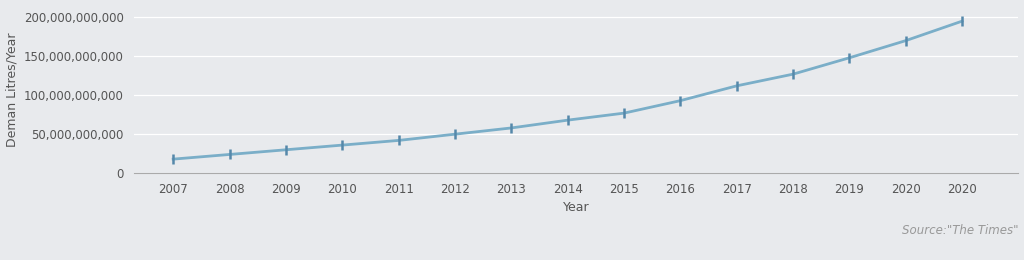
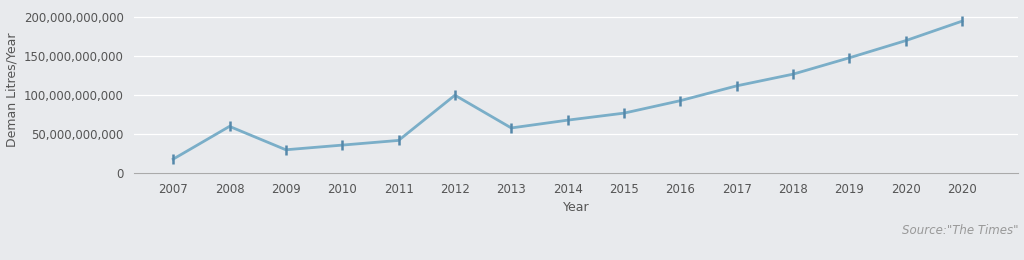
2008: 24,000,000,000 -> 60,000,000,000
2012: 50,000,000,000 -> 100,000,000,000
